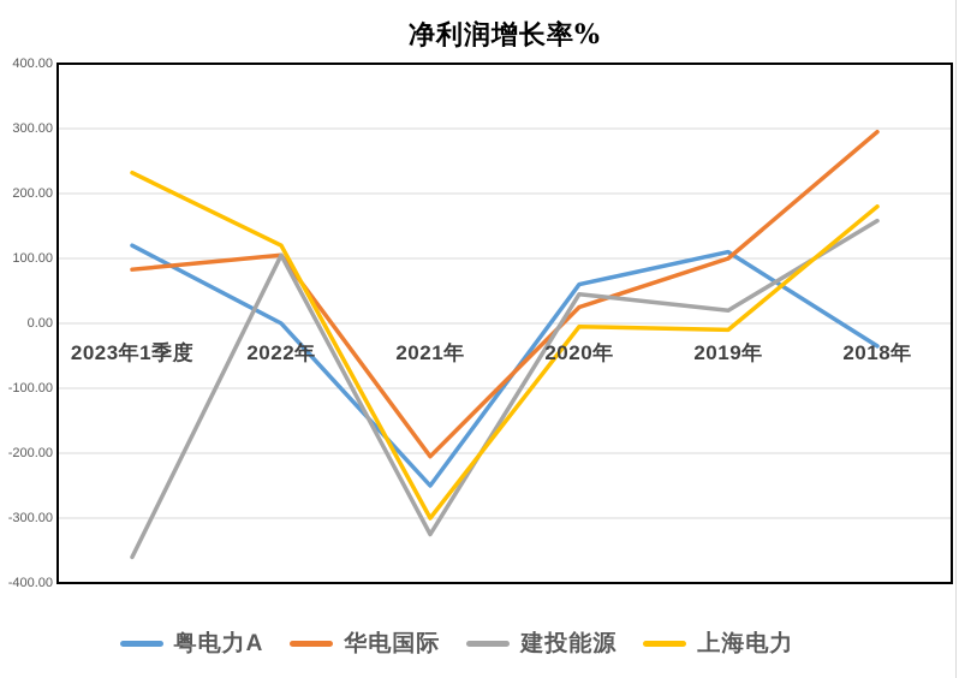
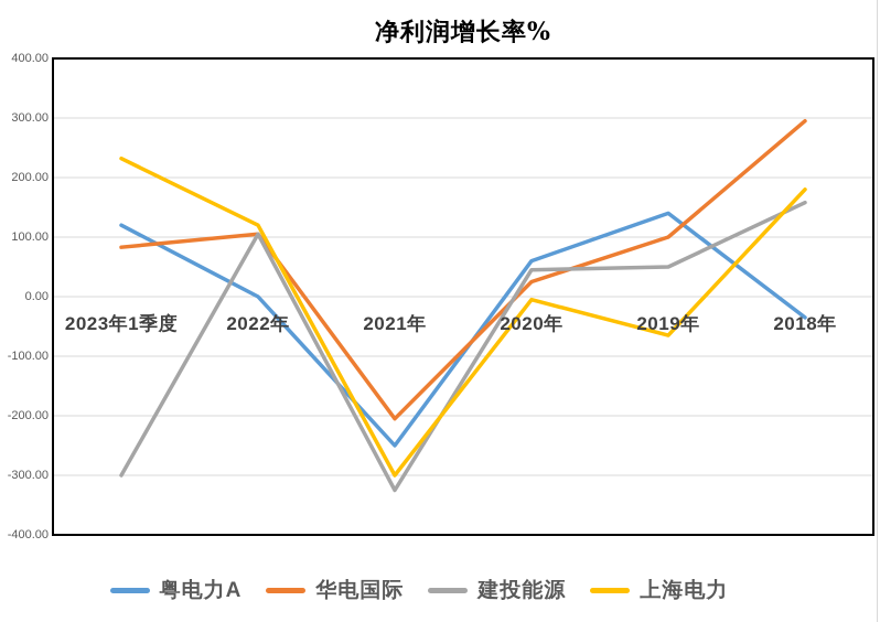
建投能源/2023年1季度: -360 -> -300
粤电力A/2019年: 110 -> 140
建投能源/2019年: 20 -> 50
上海电力/2019年: -10 -> -60
